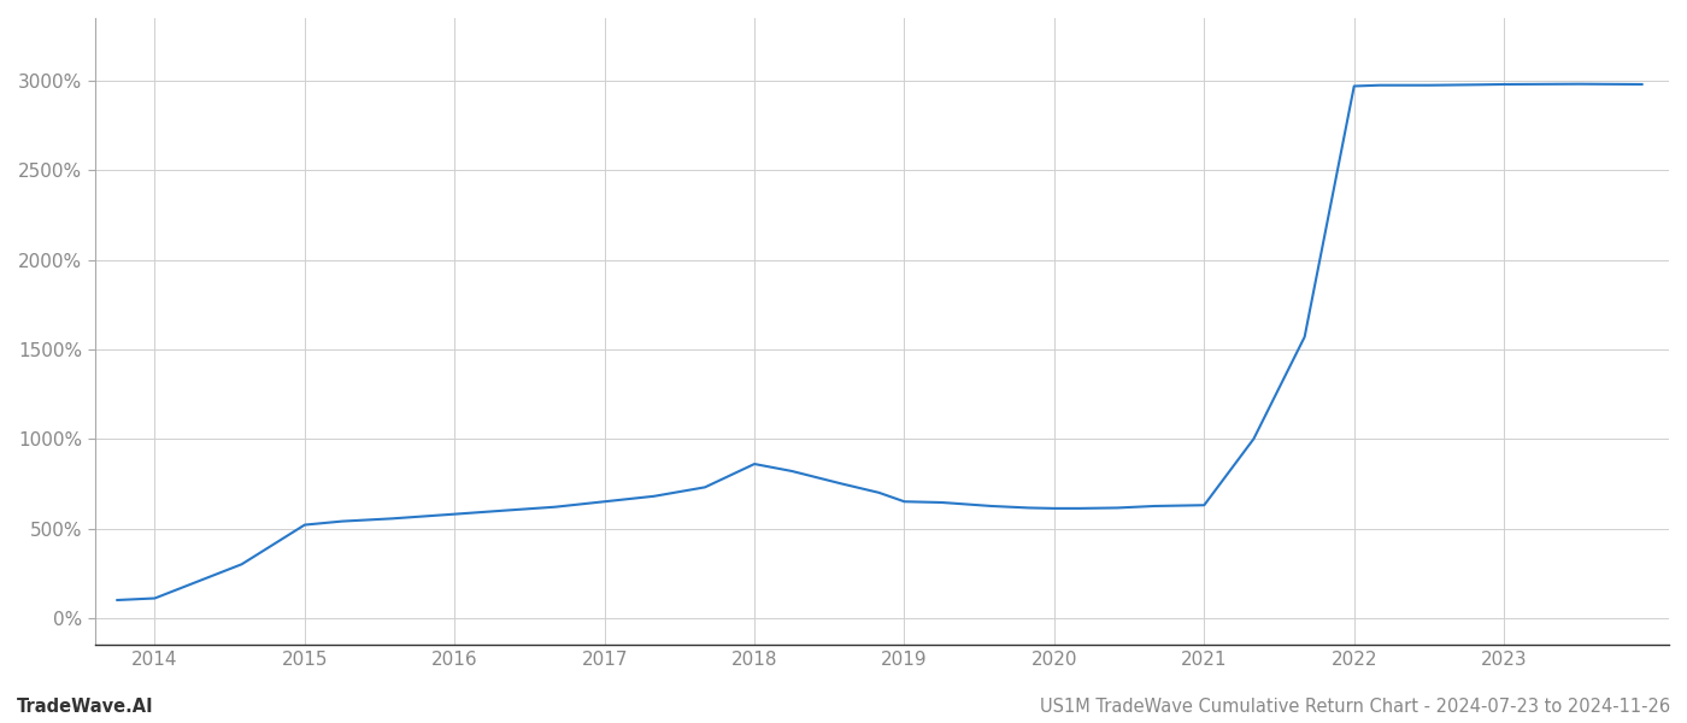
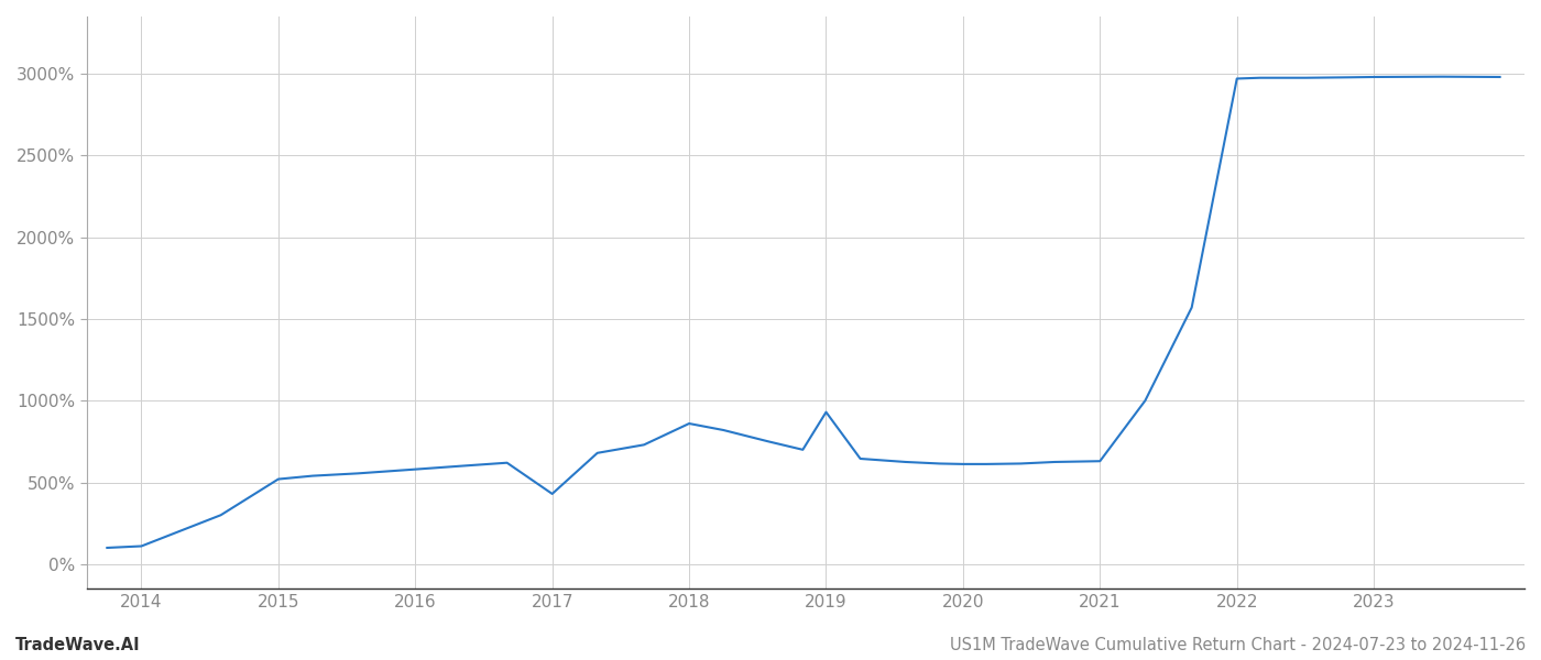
2017: 650% -> 430%
2019: 650% -> 930%
